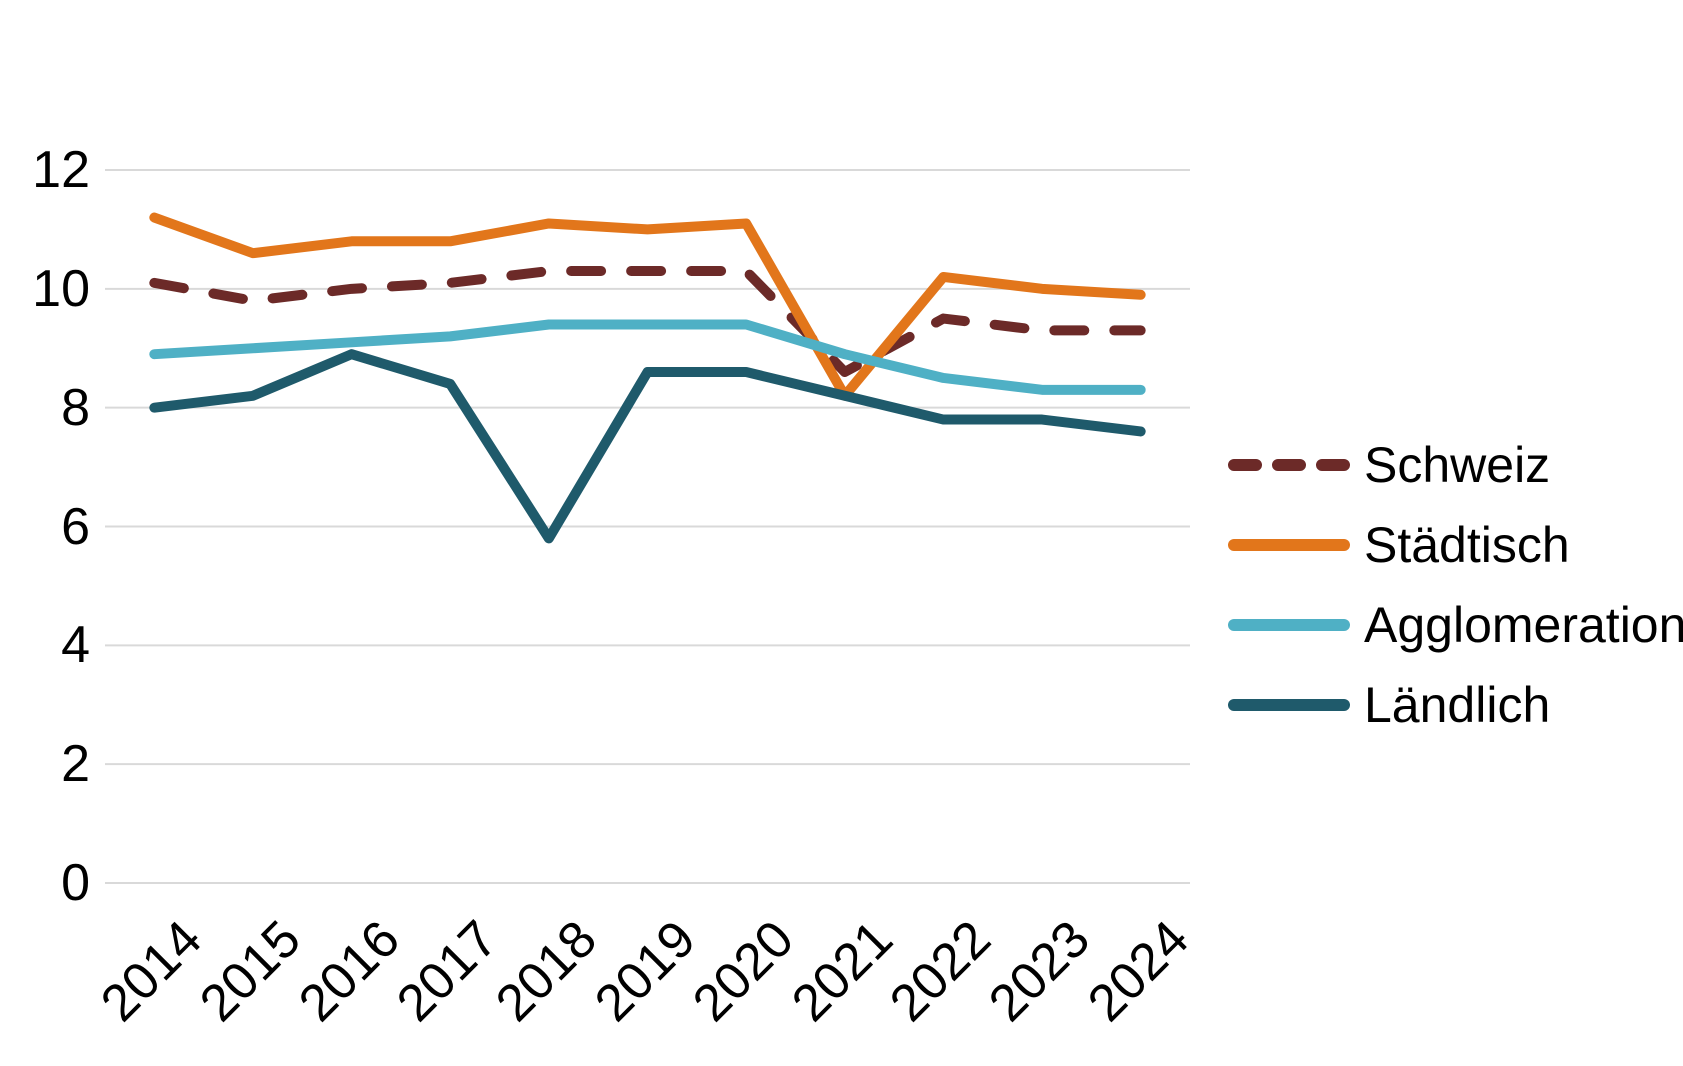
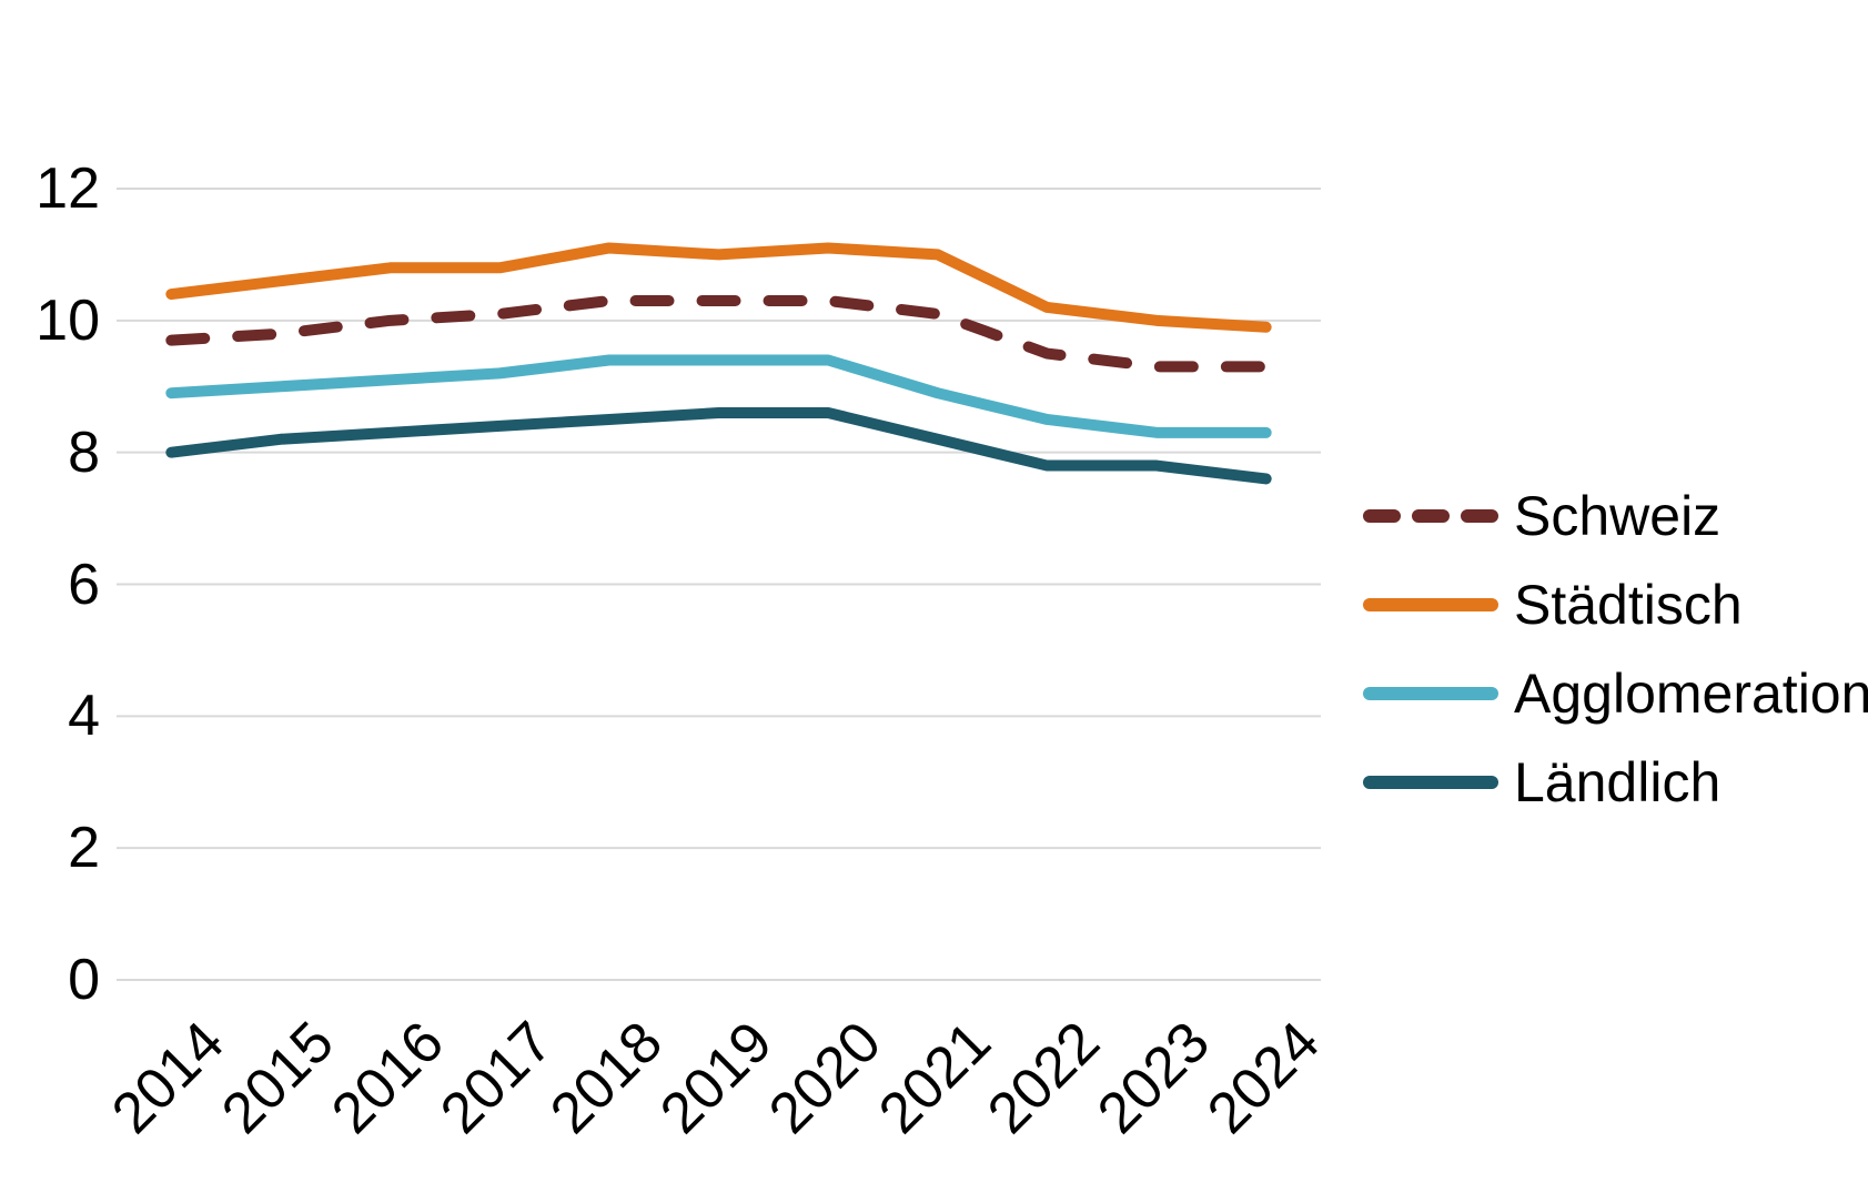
Schweiz/2014: 10.1 -> 9.7
Städtisch/2014: 11.2 -> 10.4
Ländlich/2016: 8.9 -> 8.3
Ländlich/2018: 5.8 -> 8.5
Schweiz/2021: 8.6 -> 10.1
Städtisch/2021: 8.2 -> 11.0
